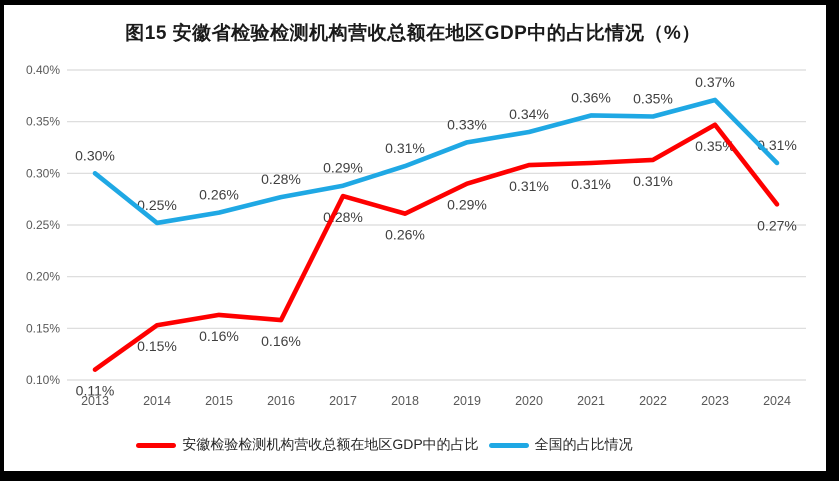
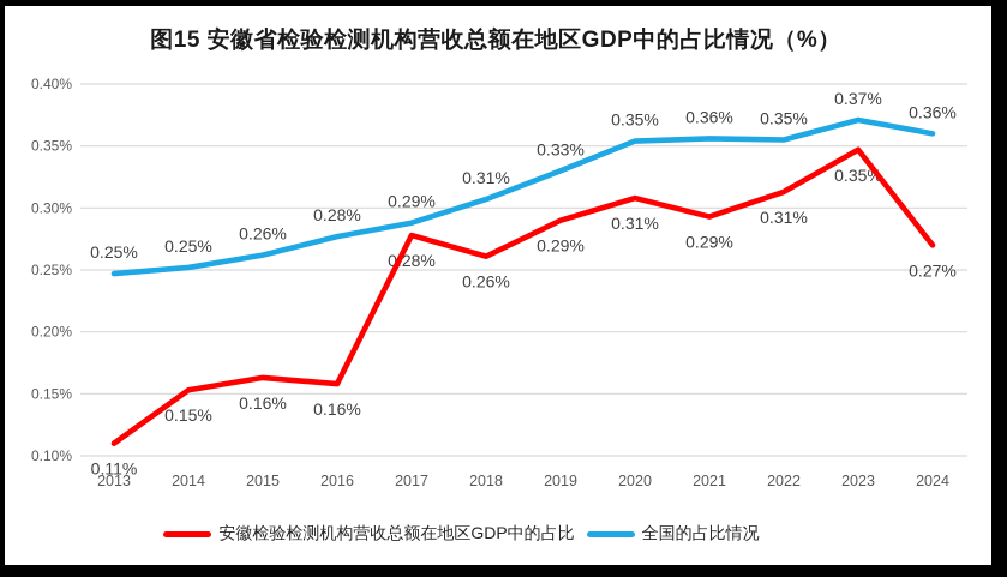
全国的占比情况/2013: 0.30% -> 0.25%
全国的占比情况/2020: 0.34% -> 0.35%
安徽检验检测机构营收总额在地区GDP中的占比/2021: 0.31% -> 0.29%
全国的占比情况/2024: 0.31% -> 0.36%
